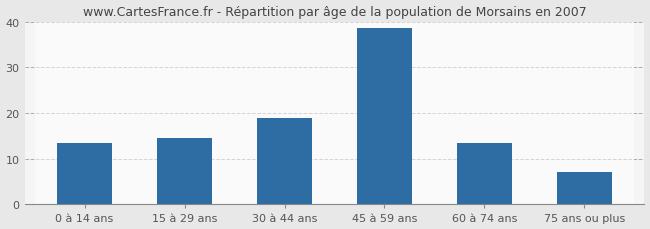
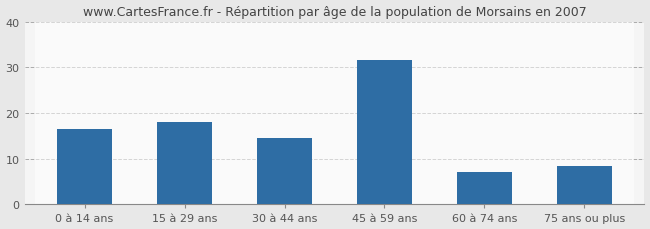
0 à 14 ans: 13.5 -> 16.5
15 à 29 ans: 14.5 -> 18.0
30 à 44 ans: 19.0 -> 14.5
45 à 59 ans: 38.5 -> 31.5
60 à 74 ans: 13.5 -> 7.0
75 ans ou plus: 7.0 -> 8.5
